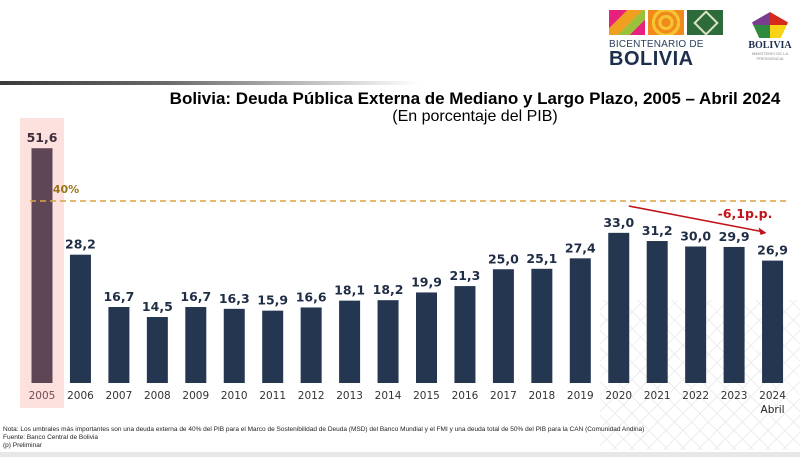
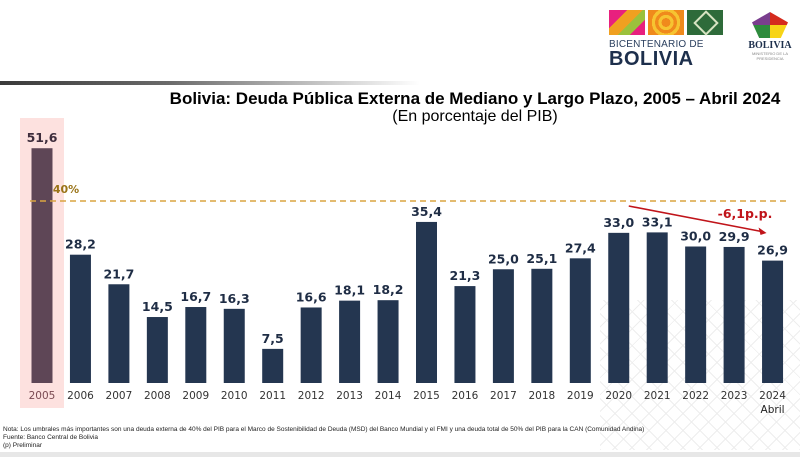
2007: 16,7 -> 21,7
2011: 15,9 -> 7,5
2015: 19,9 -> 35,4
2021: 31,2 -> 33,1
